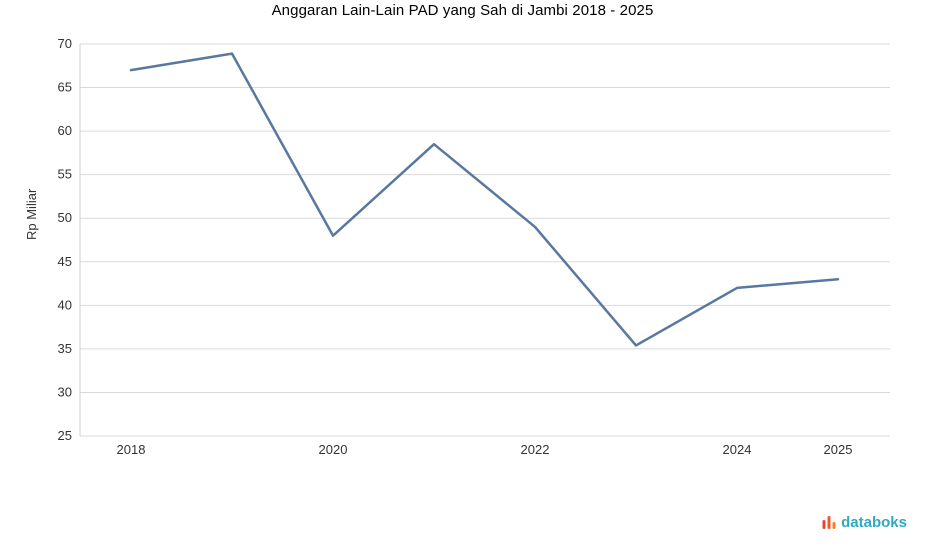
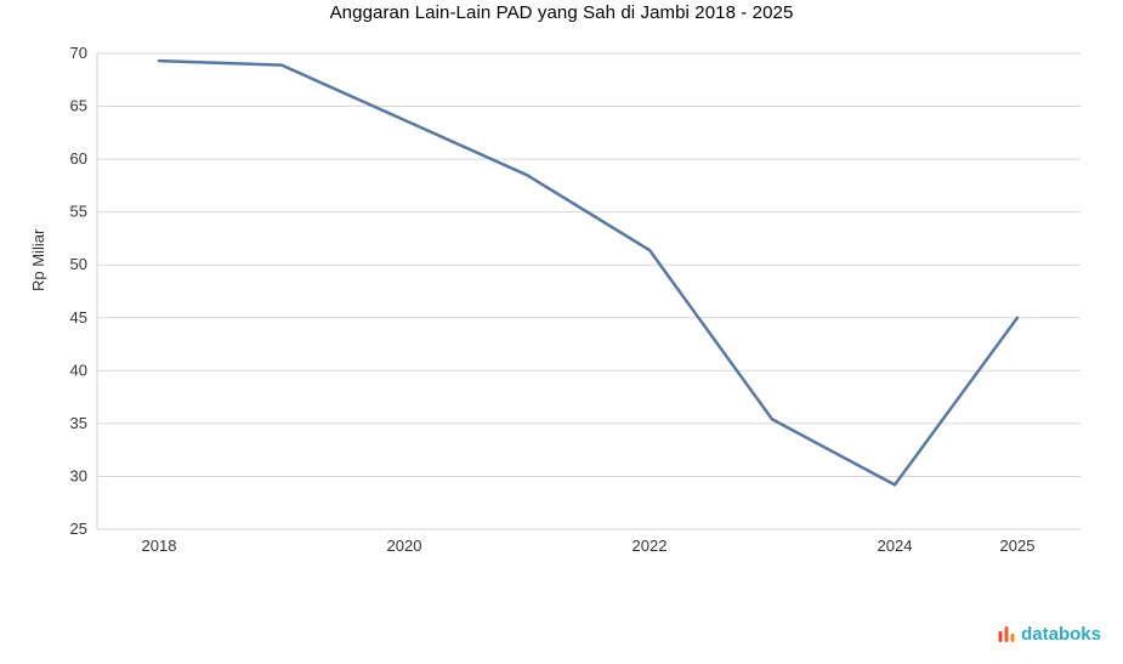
2018: 67 -> 69
2020: 48 -> 64
2022: 49 -> 51
2024: 42 -> 29
2025: 43 -> 45
